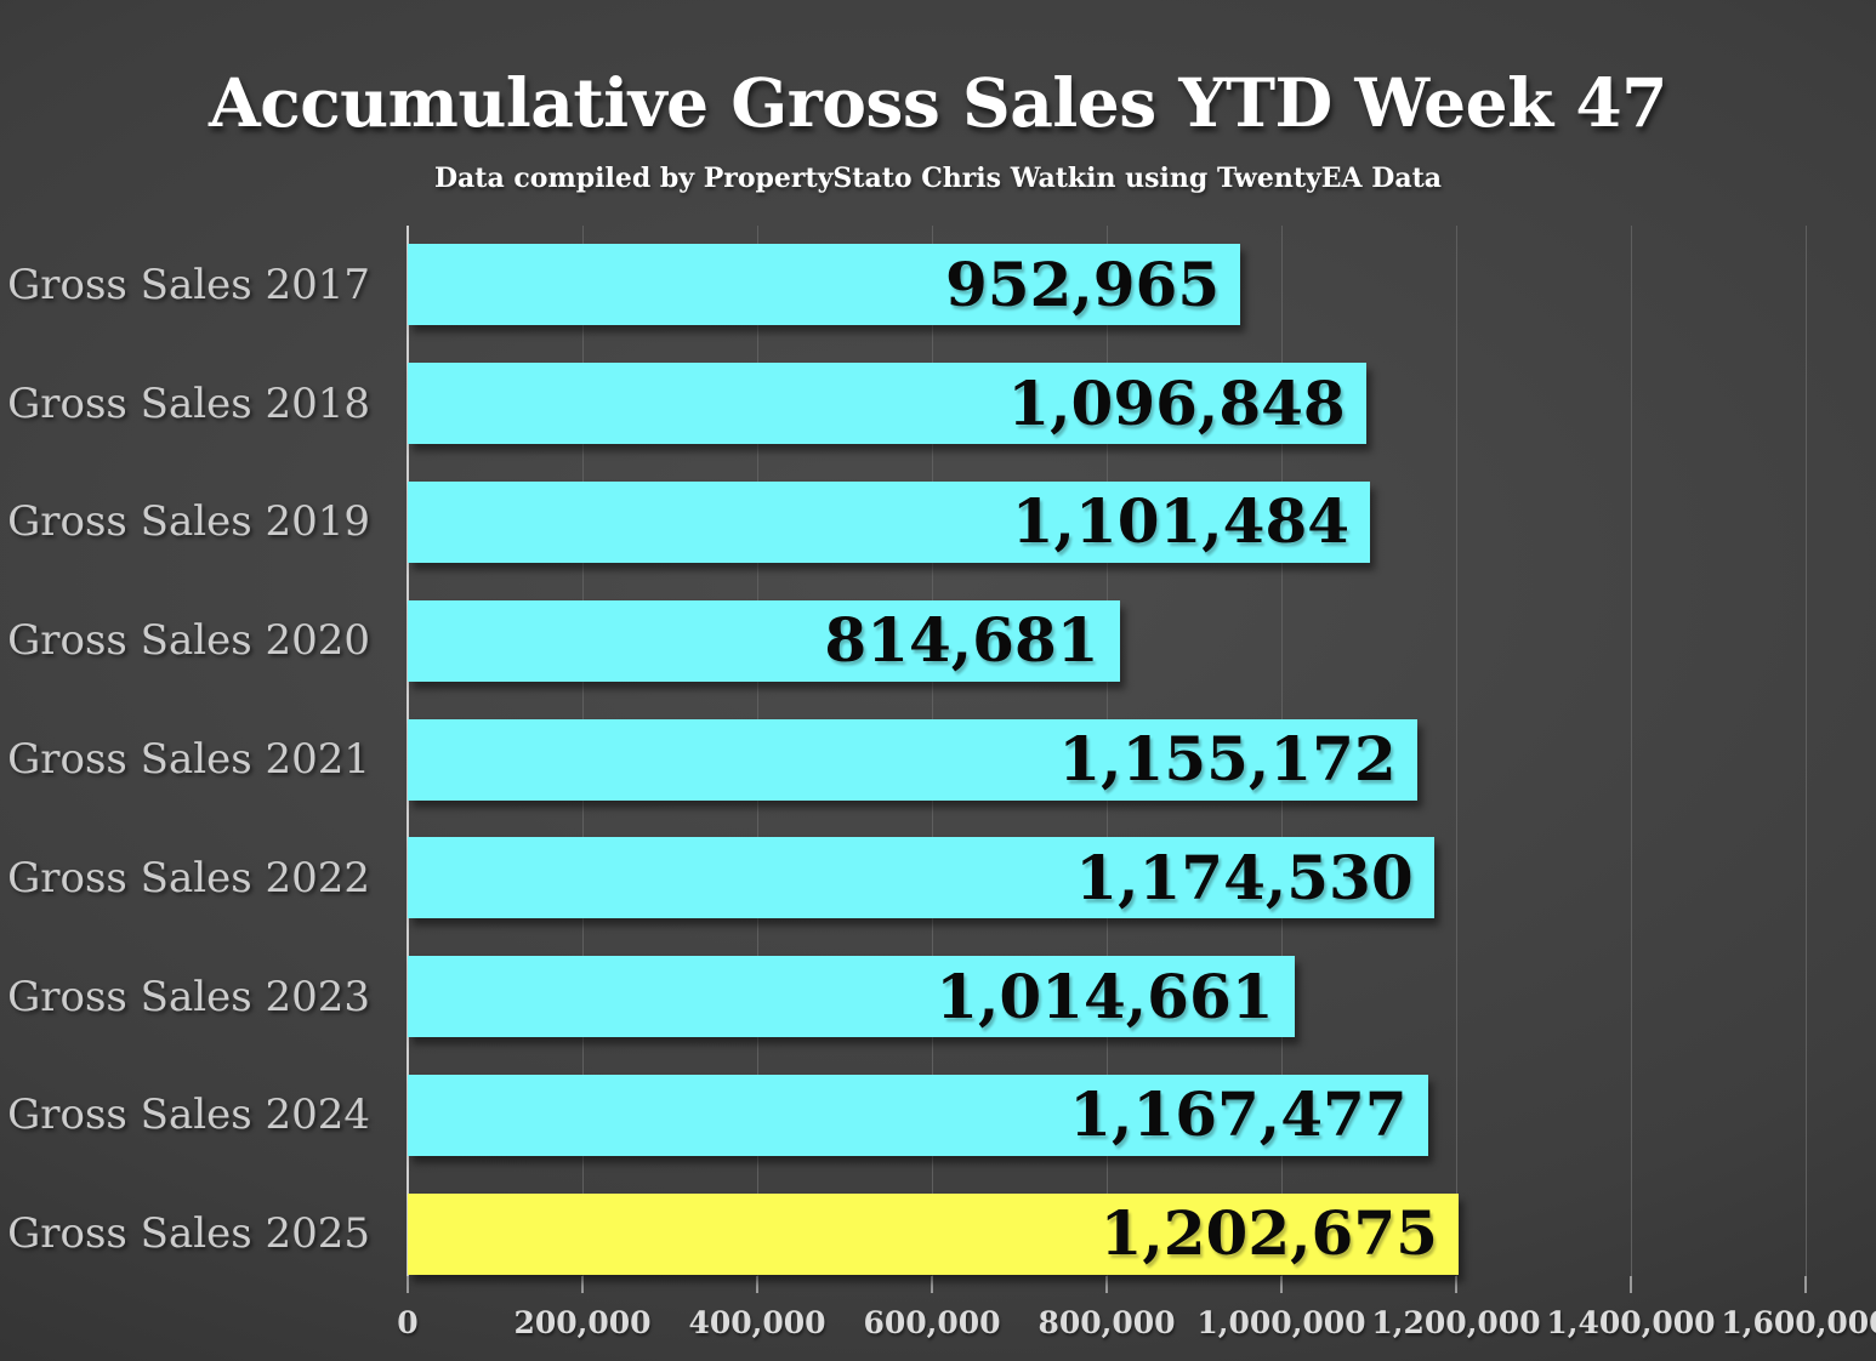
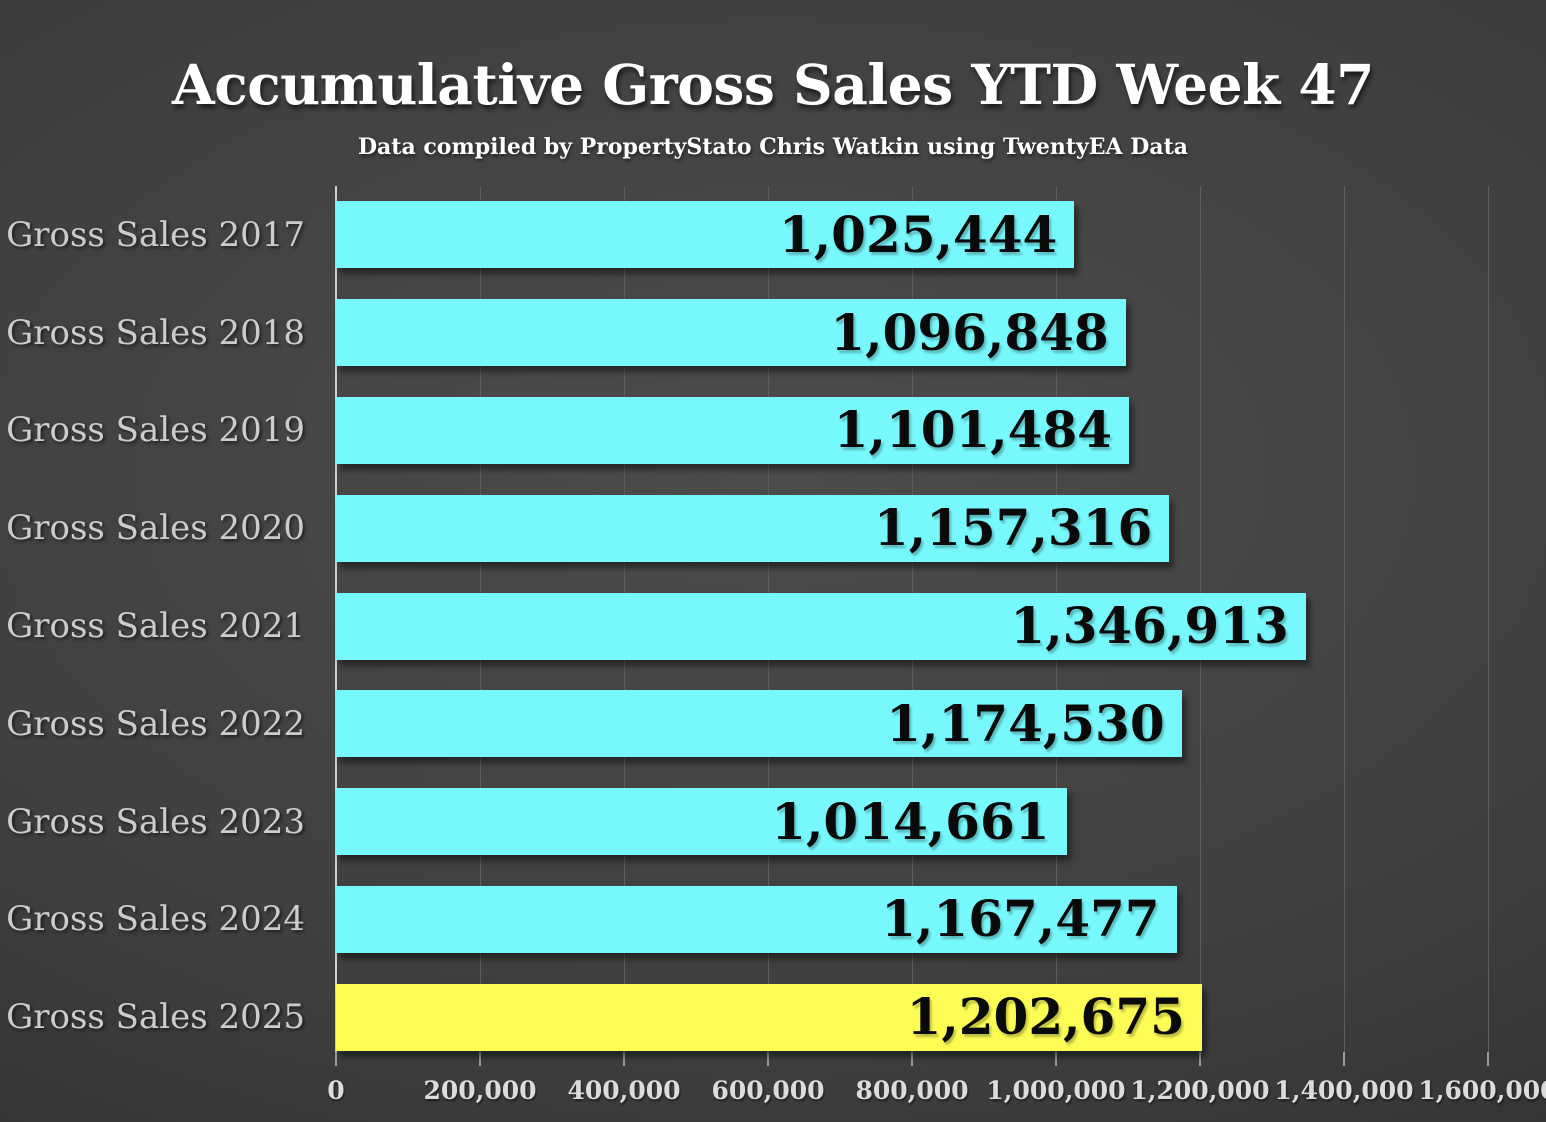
Gross Sales 2017: 952,965 -> 1,025,444
Gross Sales 2020: 814,681 -> 1,157,316
Gross Sales 2021: 1,155,172 -> 1,346,913
